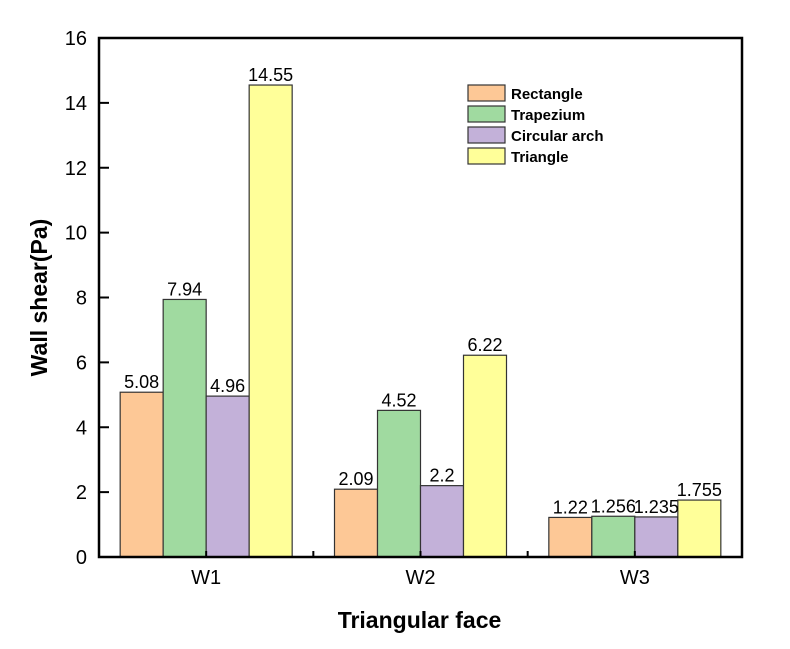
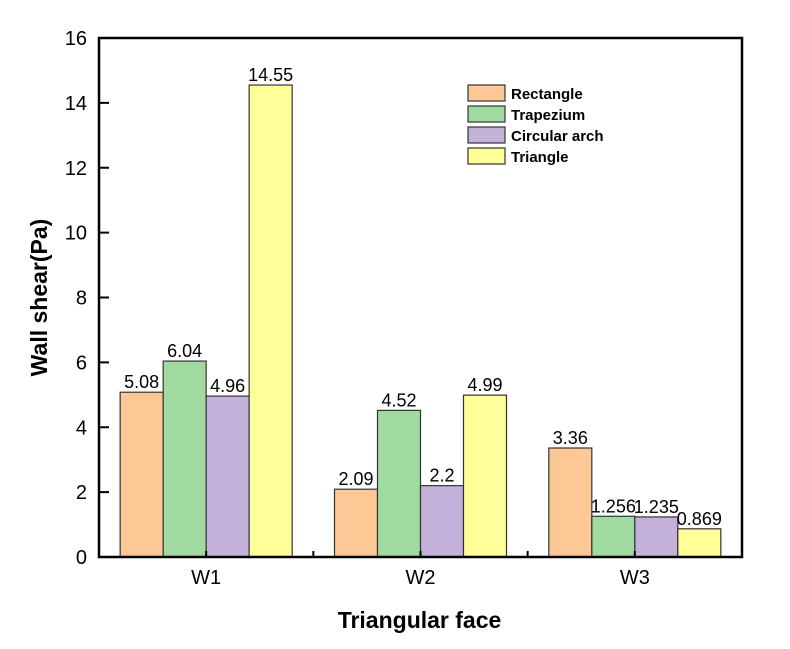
Trapezium/W1: 7.94 -> 6.04
Triangle/W2: 6.22 -> 4.99
Rectangle/W3: 1.22 -> 3.36
Triangle/W3: 1.755 -> 0.869
